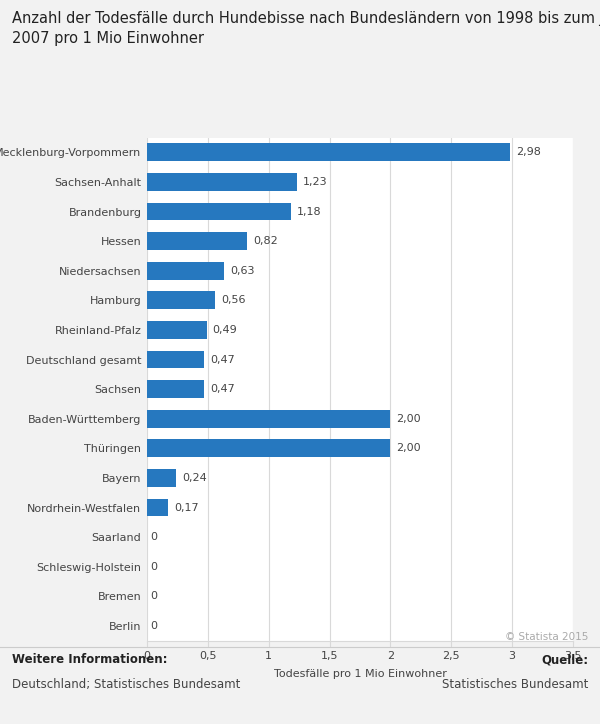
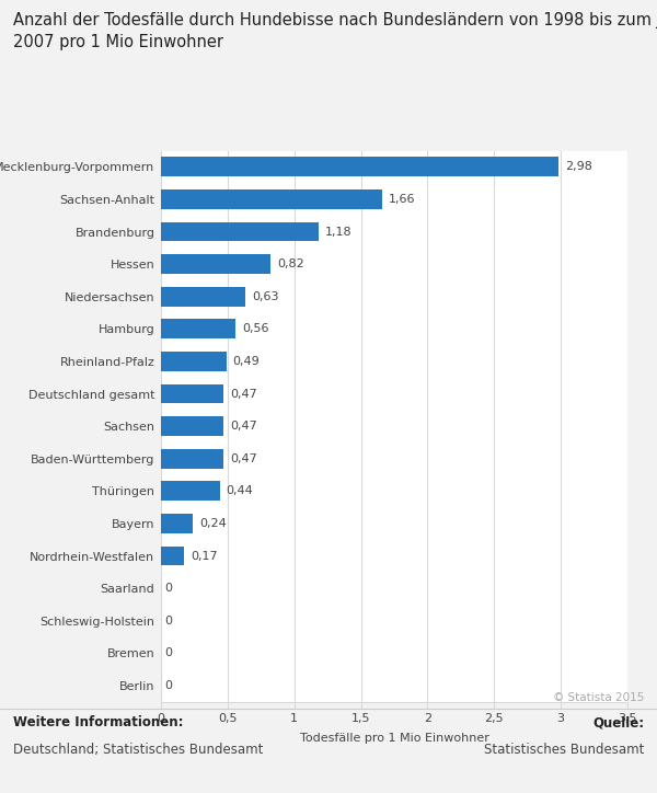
Sachsen-Anhalt: 1,23 -> 1,66
Baden-Württemberg: 2,00 -> 0,47
Thüringen: 2,00 -> 0,44
